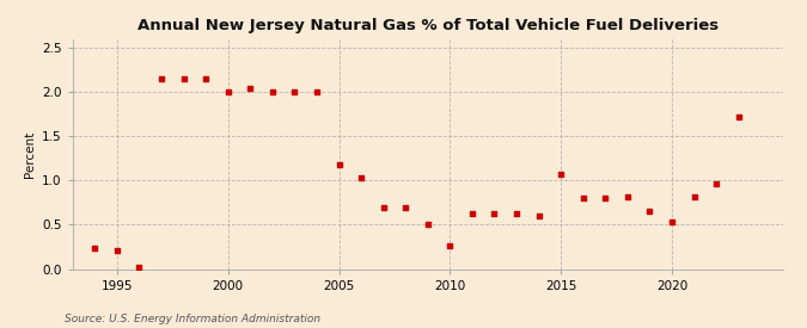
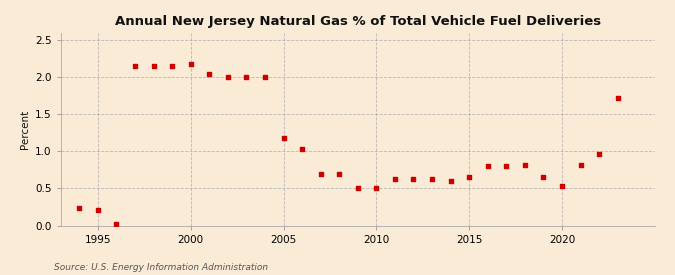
2000: 2.00 -> 2.18
2010: 0.26 -> 0.51
2015: 1.08 -> 0.66
